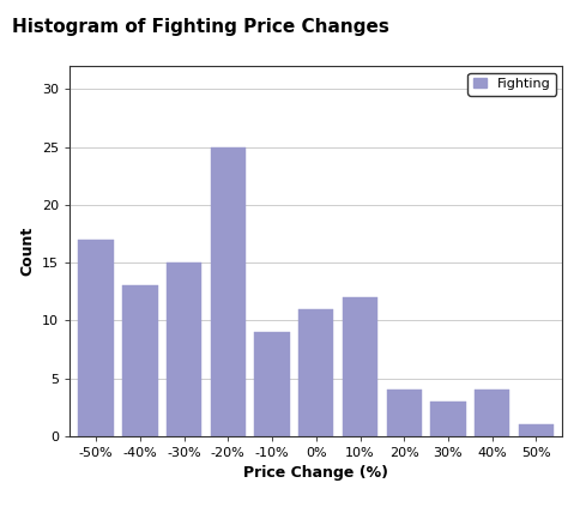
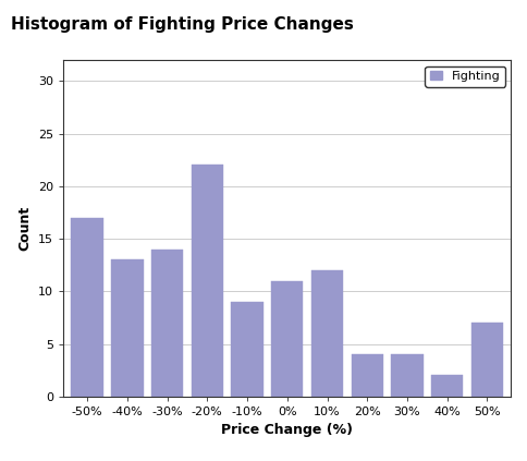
-30%: 15 -> 14
-20%: 25 -> 22
30%: 3 -> 4
40%: 4 -> 2
50%: 1 -> 7
